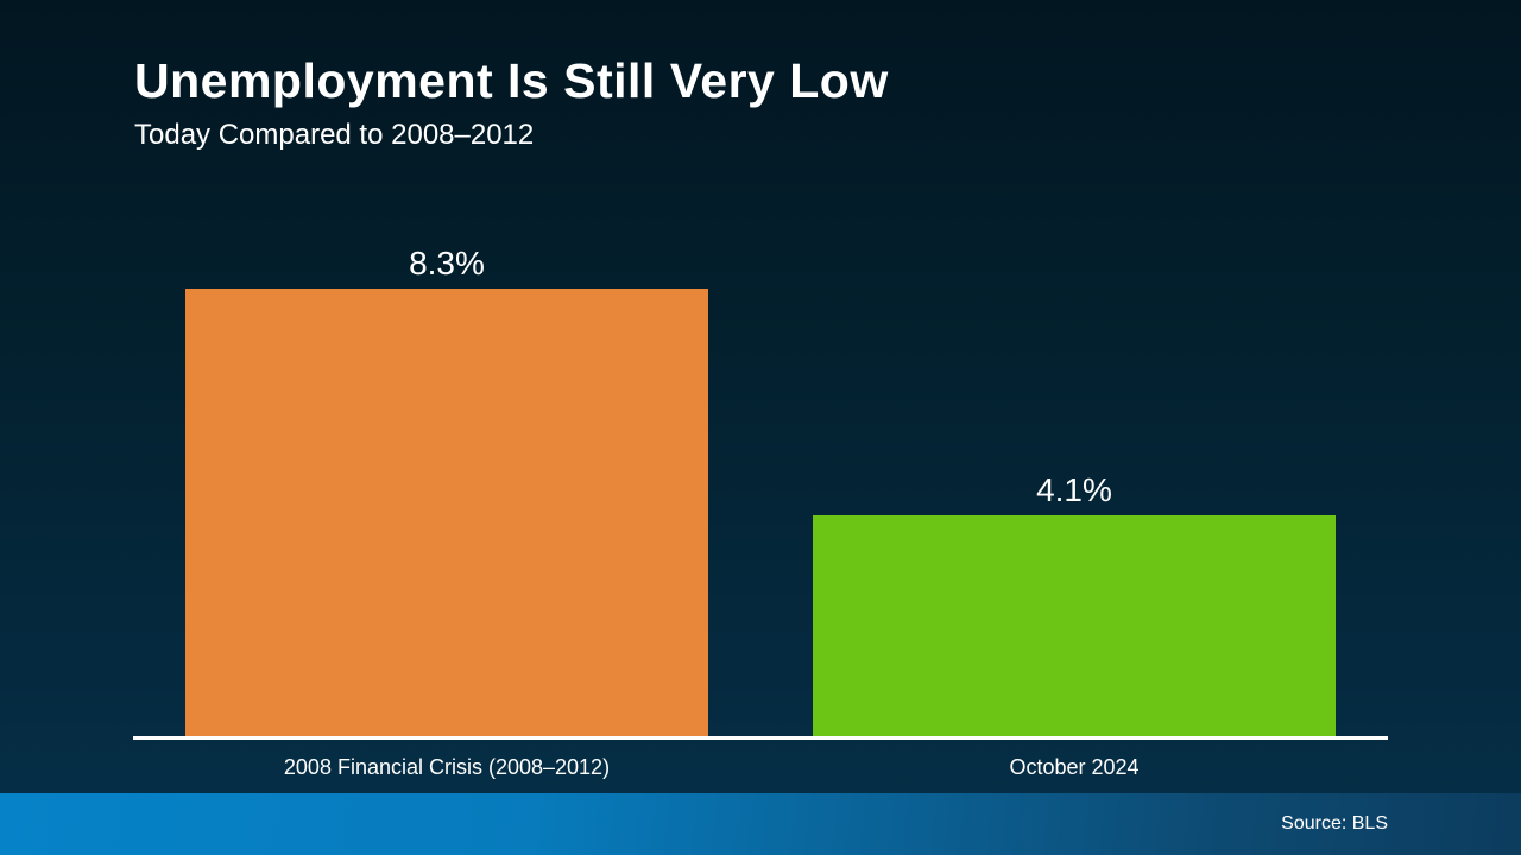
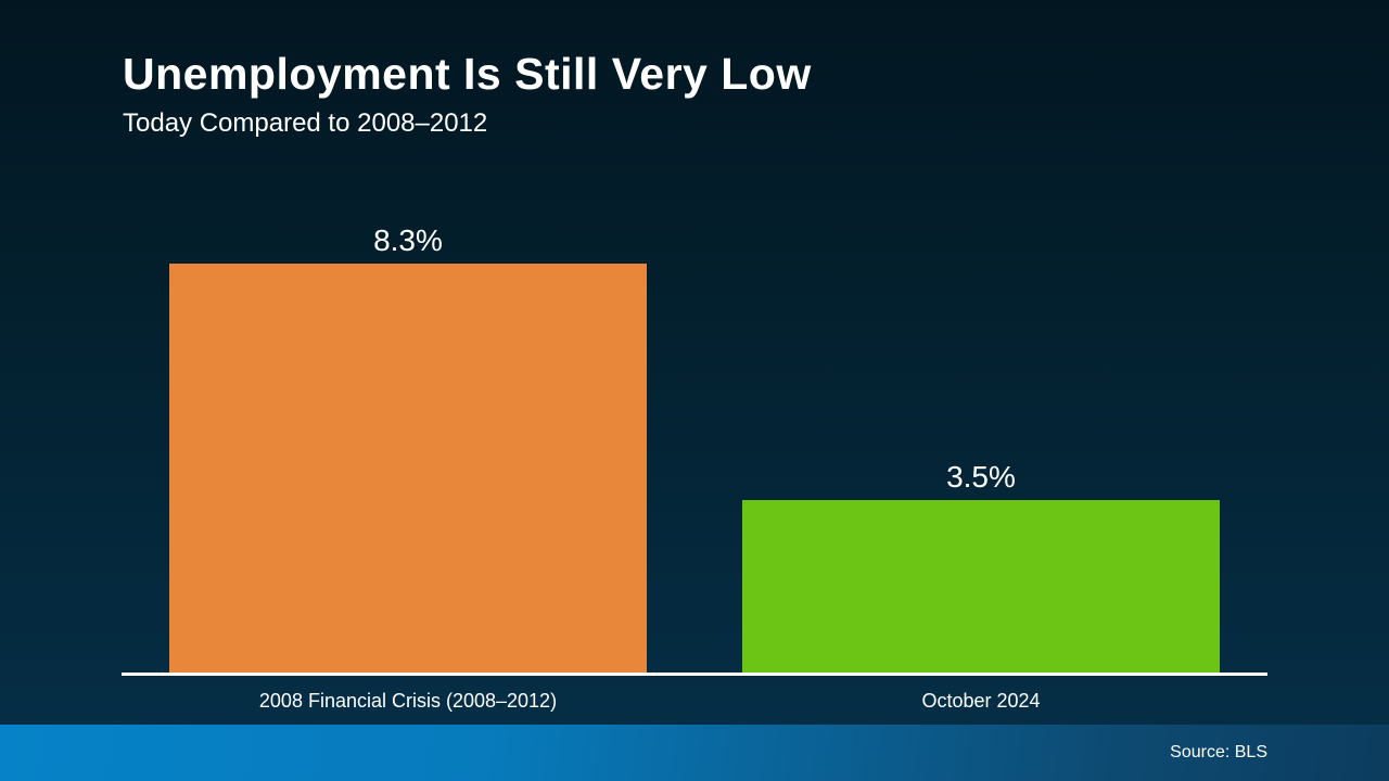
October 2024: 4.1% -> 3.5%
